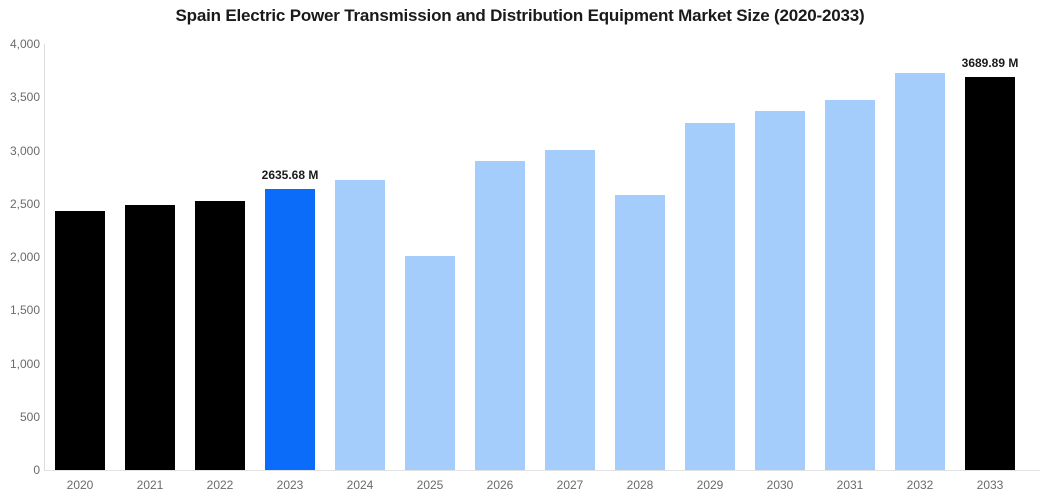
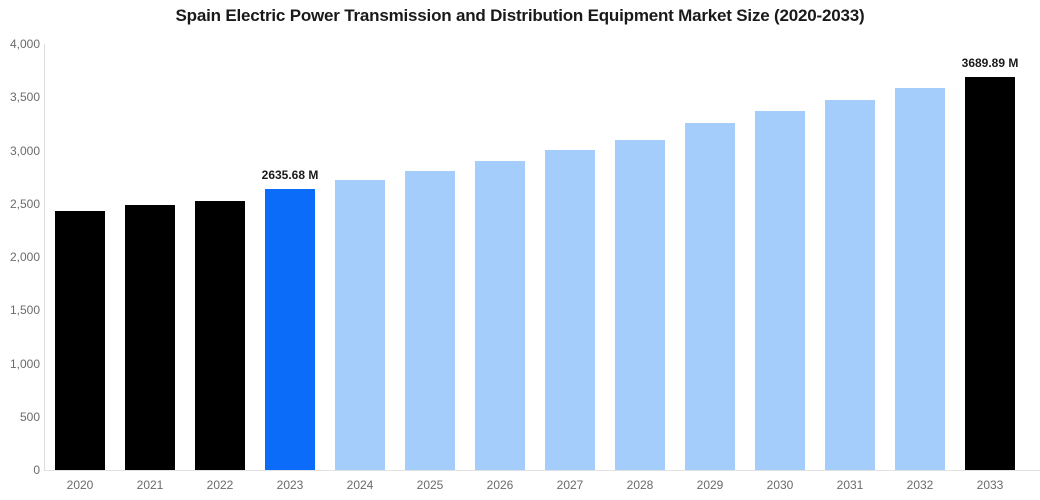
2025: 2010 -> 2810
2028: 2580 -> 3100
2032: 3730 -> 3590
